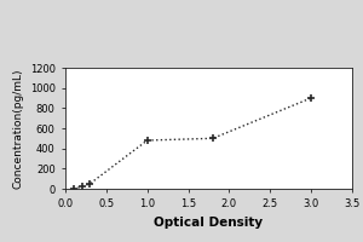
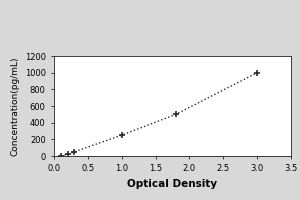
1.0: 480 -> 250
3.0: 900 -> 1000
